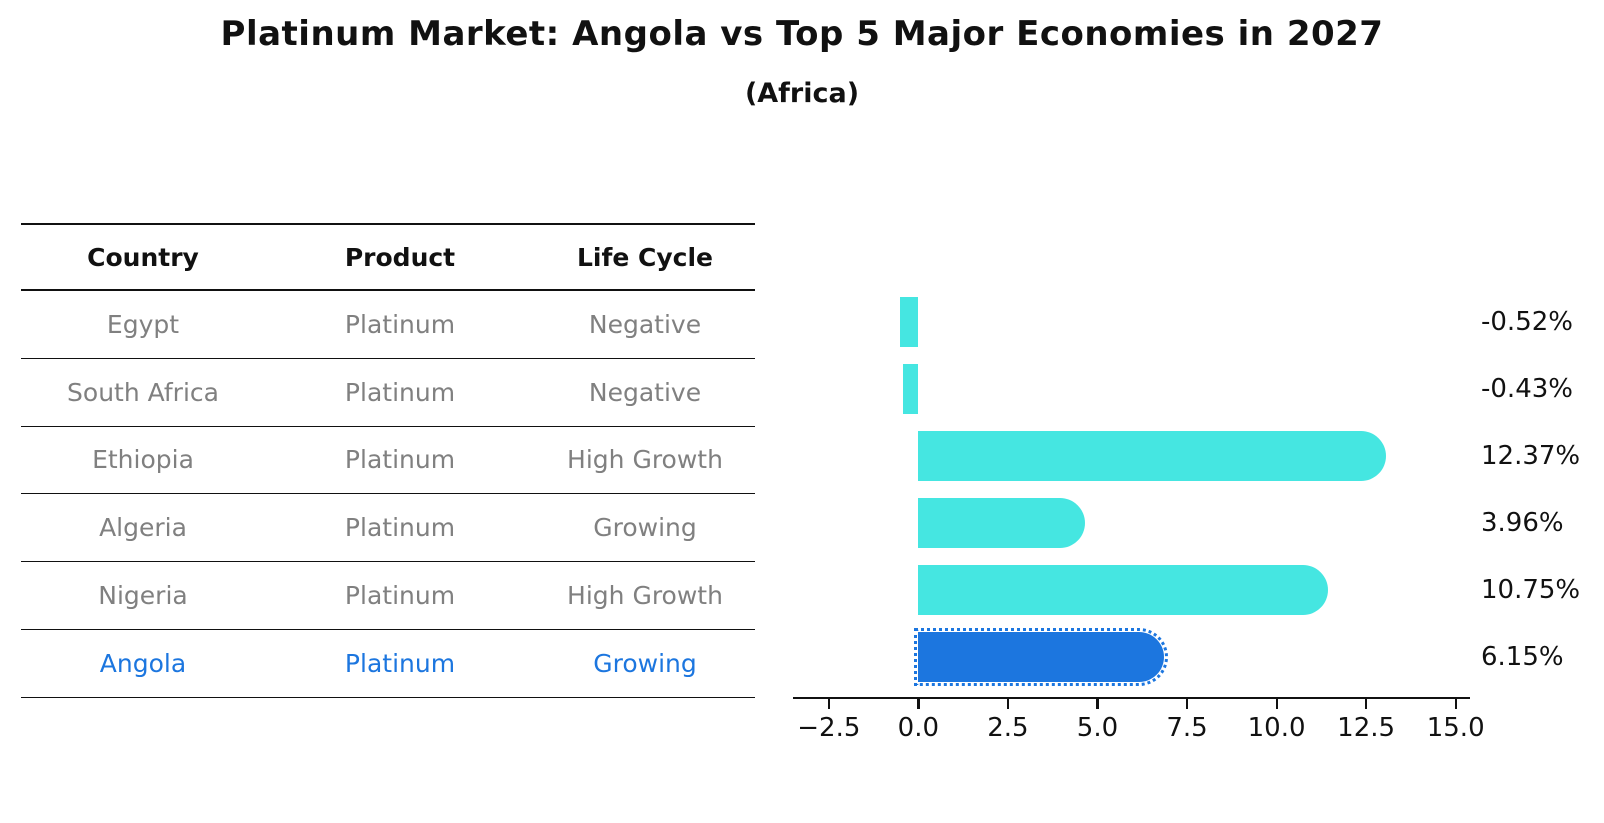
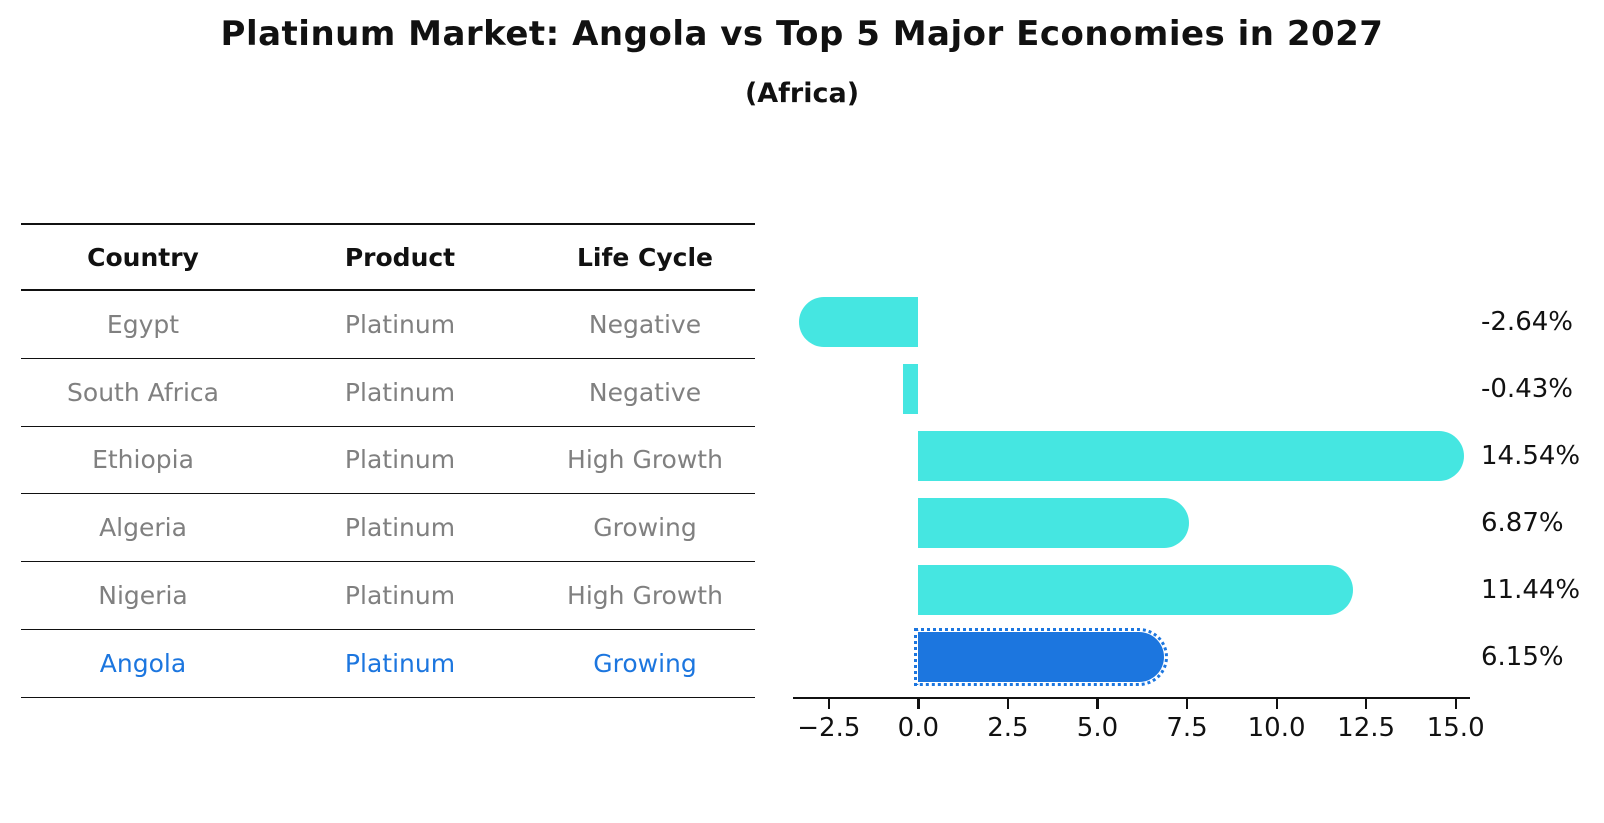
Egypt: -0.52% -> -2.64%
Ethiopia: 12.37% -> 14.54%
Algeria: 3.96% -> 6.87%
Nigeria: 10.75% -> 11.44%
